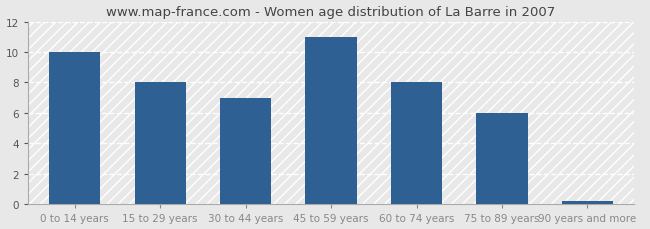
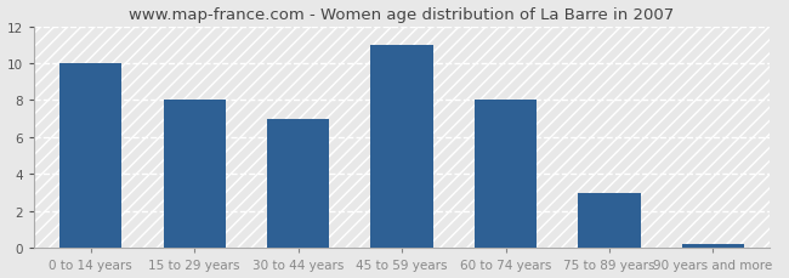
75 to 89 years: 6.0 -> 3.0
